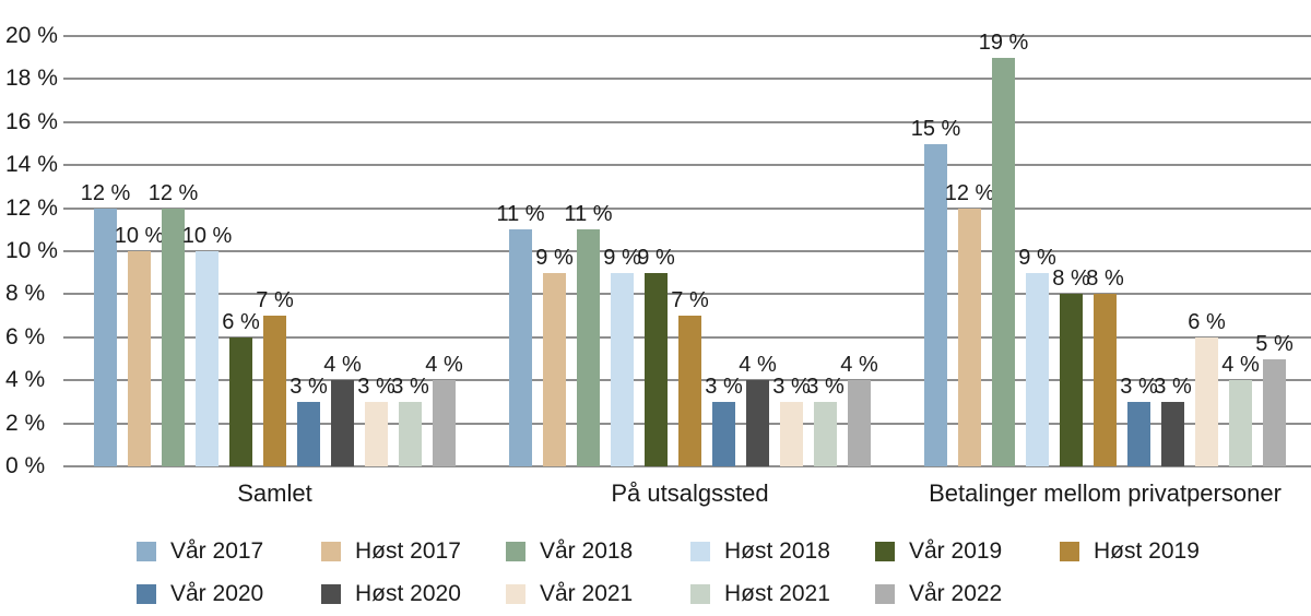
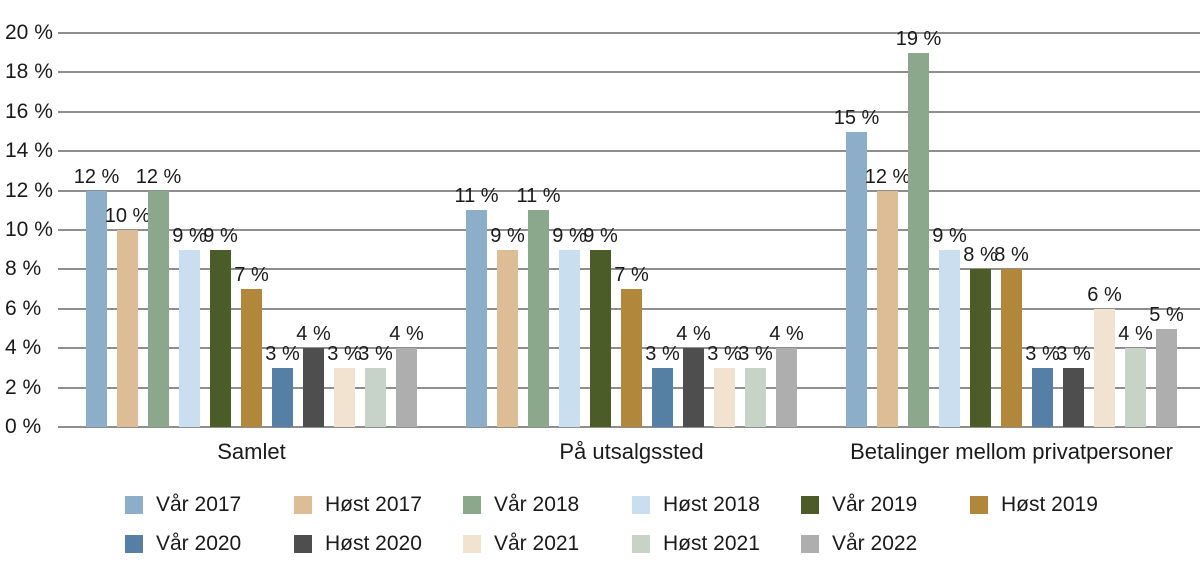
Høst 2018/Samlet: 10 -> 9
Vår 2019/Samlet: 6 -> 9
